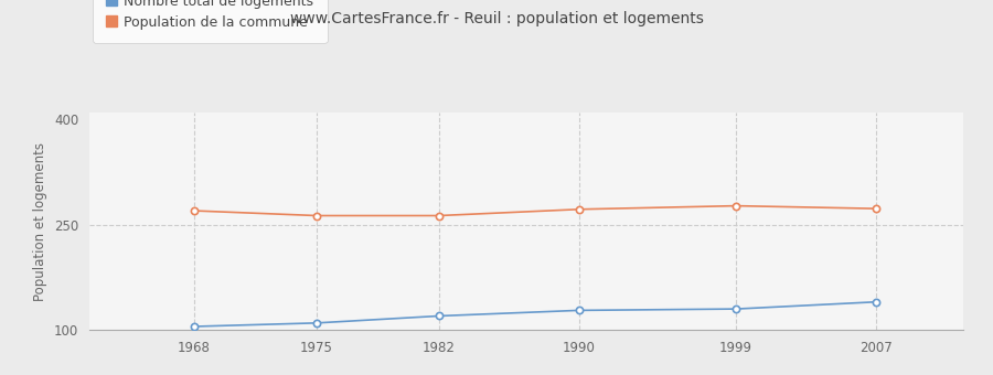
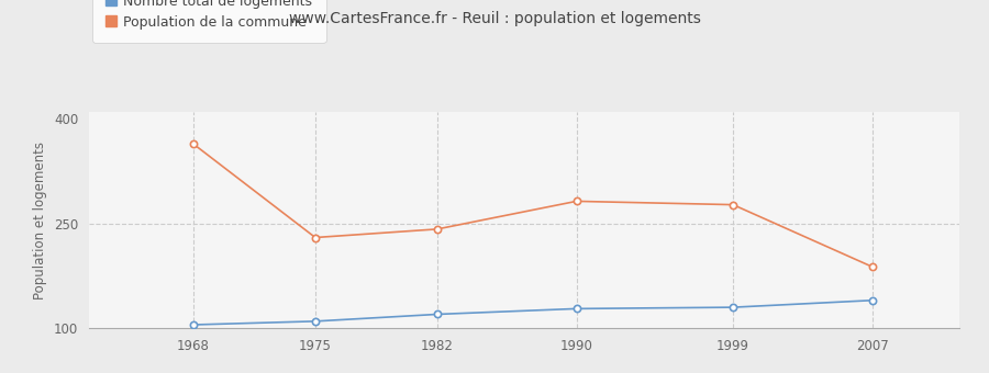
Population de la commune/1968: 270 -> 364
Population de la commune/1975: 263 -> 230
Population de la commune/1982: 263 -> 242
Population de la commune/1990: 272 -> 282
Population de la commune/2007: 273 -> 188
